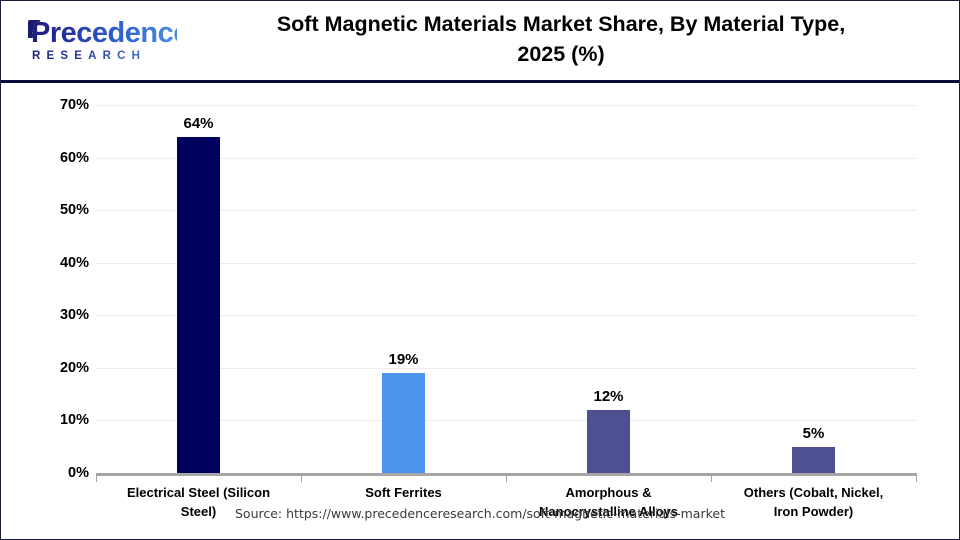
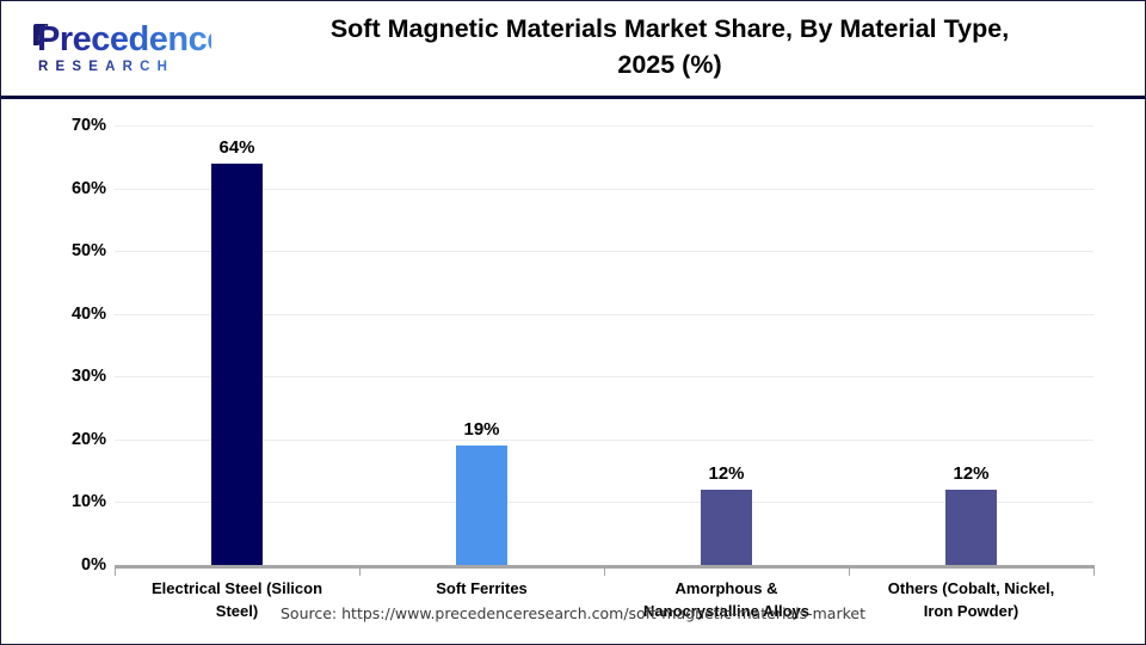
Others (Cobalt, Nickel, Iron Powder): 5% -> 12%
